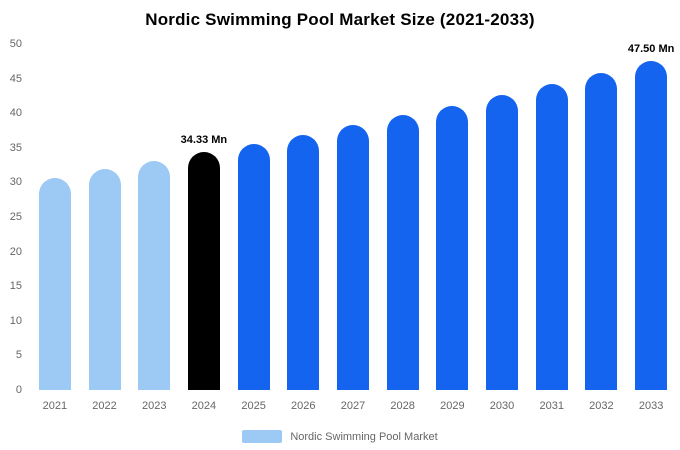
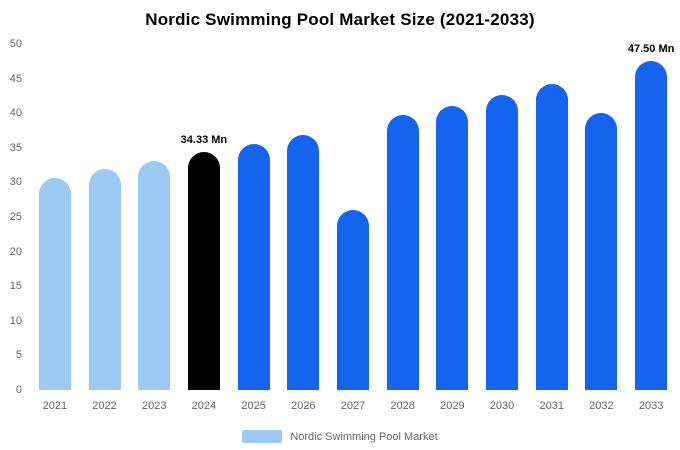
2027: 38 -> 26
2032: 46 -> 40
